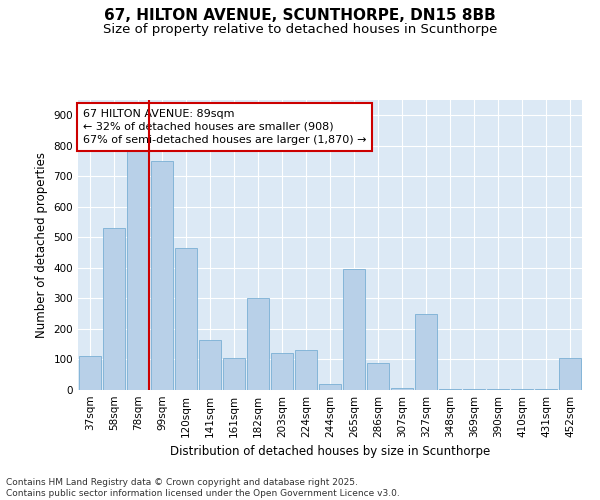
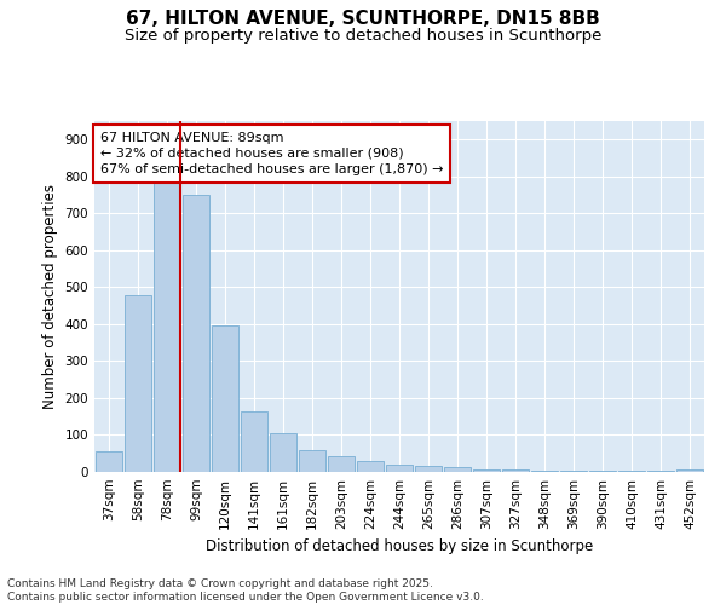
37sqm: 110 -> 55
58sqm: 530 -> 478
120sqm: 465 -> 395
182sqm: 300 -> 60
203sqm: 120 -> 42
224sqm: 130 -> 30
265sqm: 395 -> 18
286sqm: 90 -> 14
327sqm: 250 -> 5
452sqm: 105 -> 5
